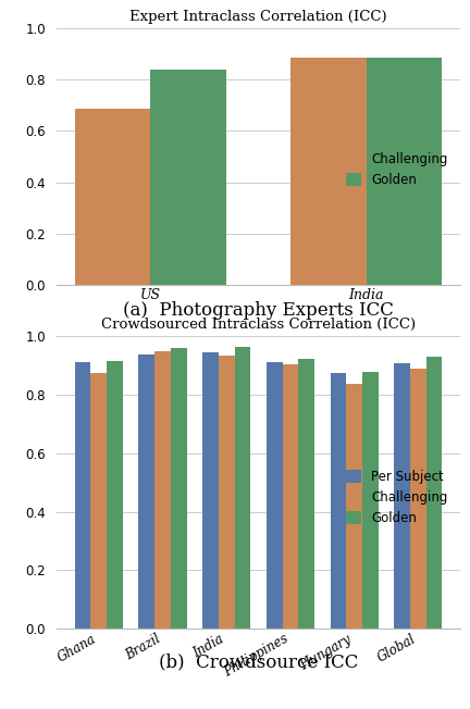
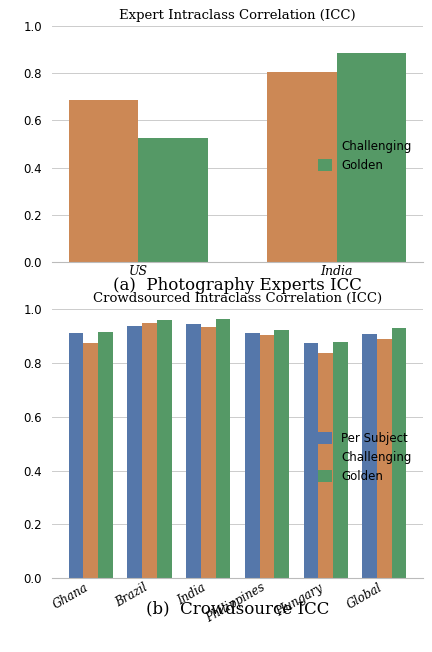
Expert Intraclass Correlation (ICC)/Golden/US: 0.840 -> 0.525
Expert Intraclass Correlation (ICC)/Challenging/India: 0.885 -> 0.805
